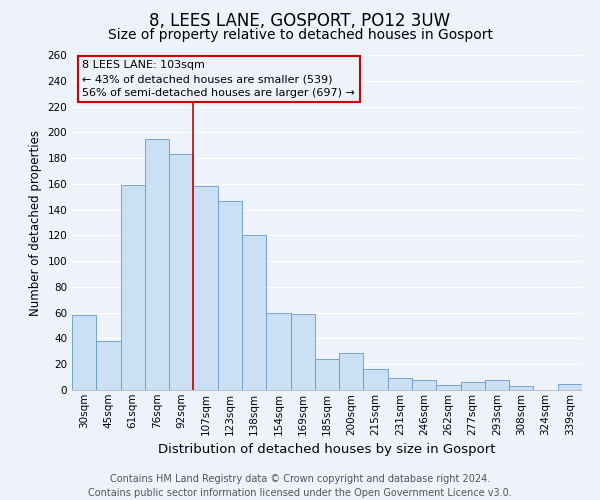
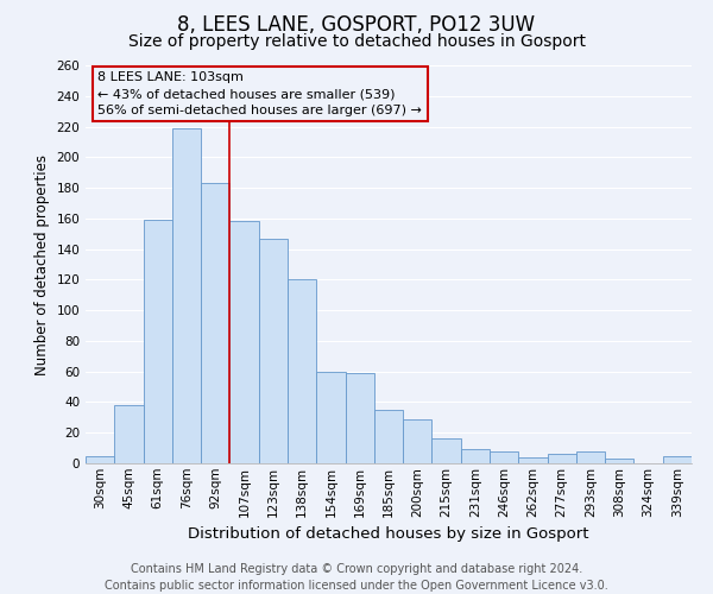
30sqm: 58 -> 5
76sqm: 195 -> 219
185sqm: 24 -> 35
